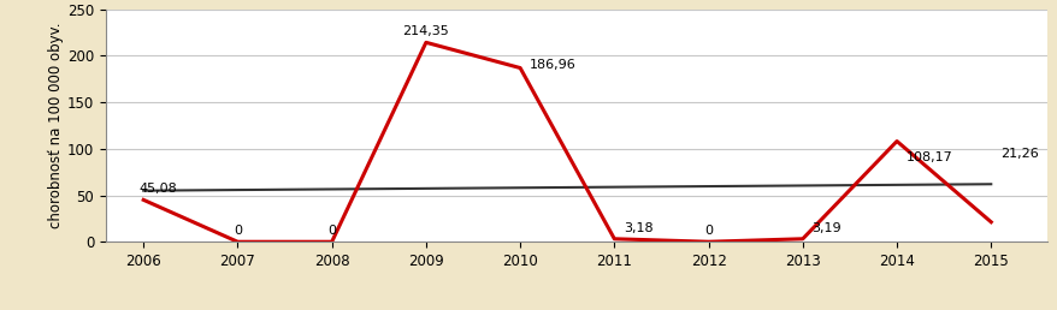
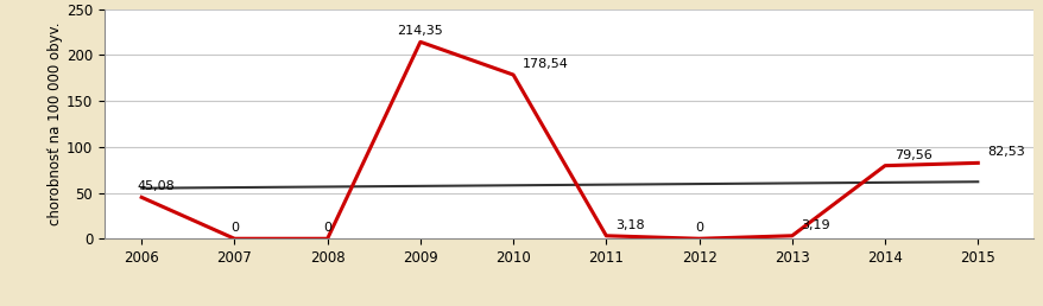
2010: 186,96 -> 178,54
2014: 108,17 -> 79,56
2015: 21,26 -> 82,53
